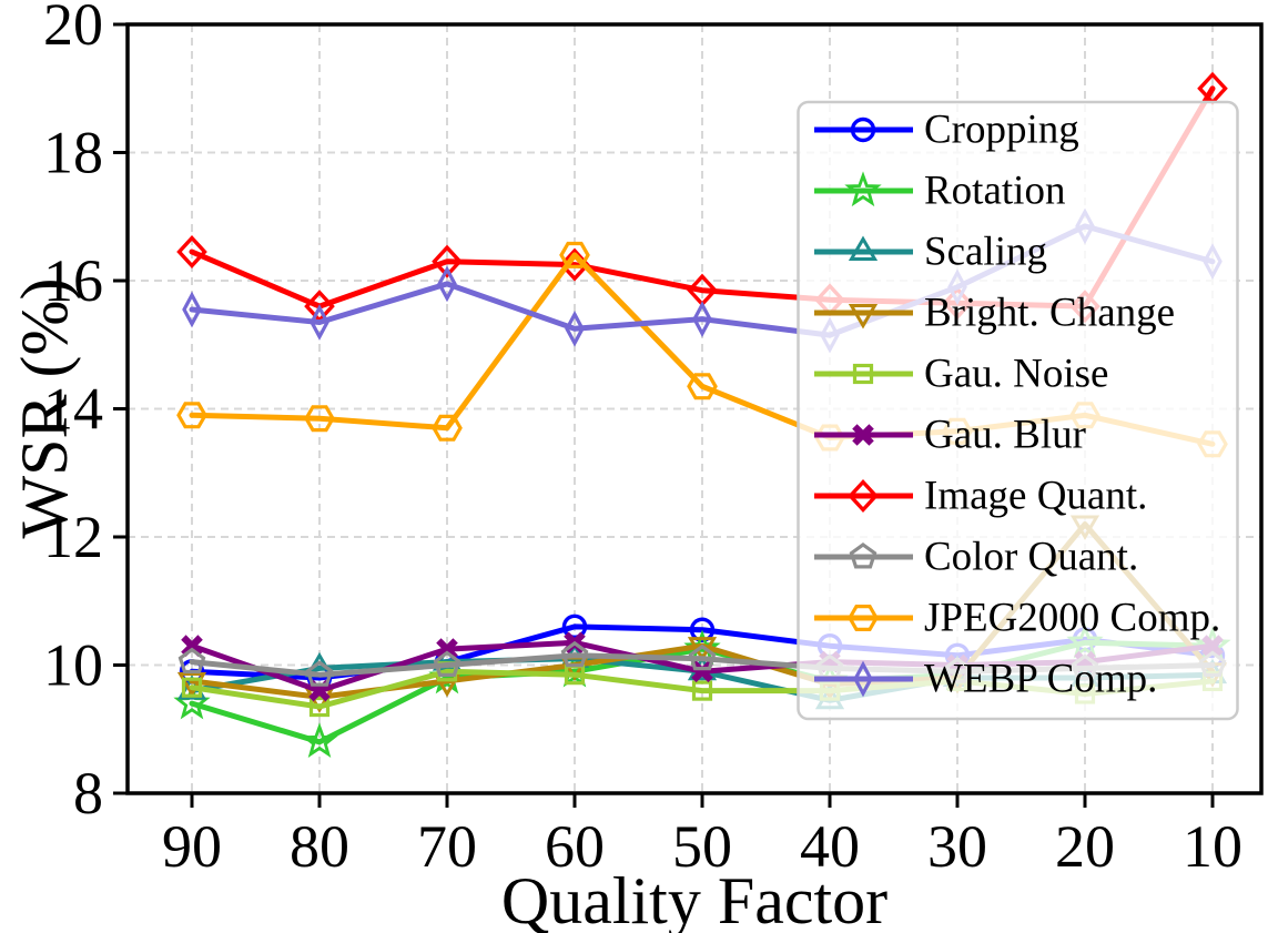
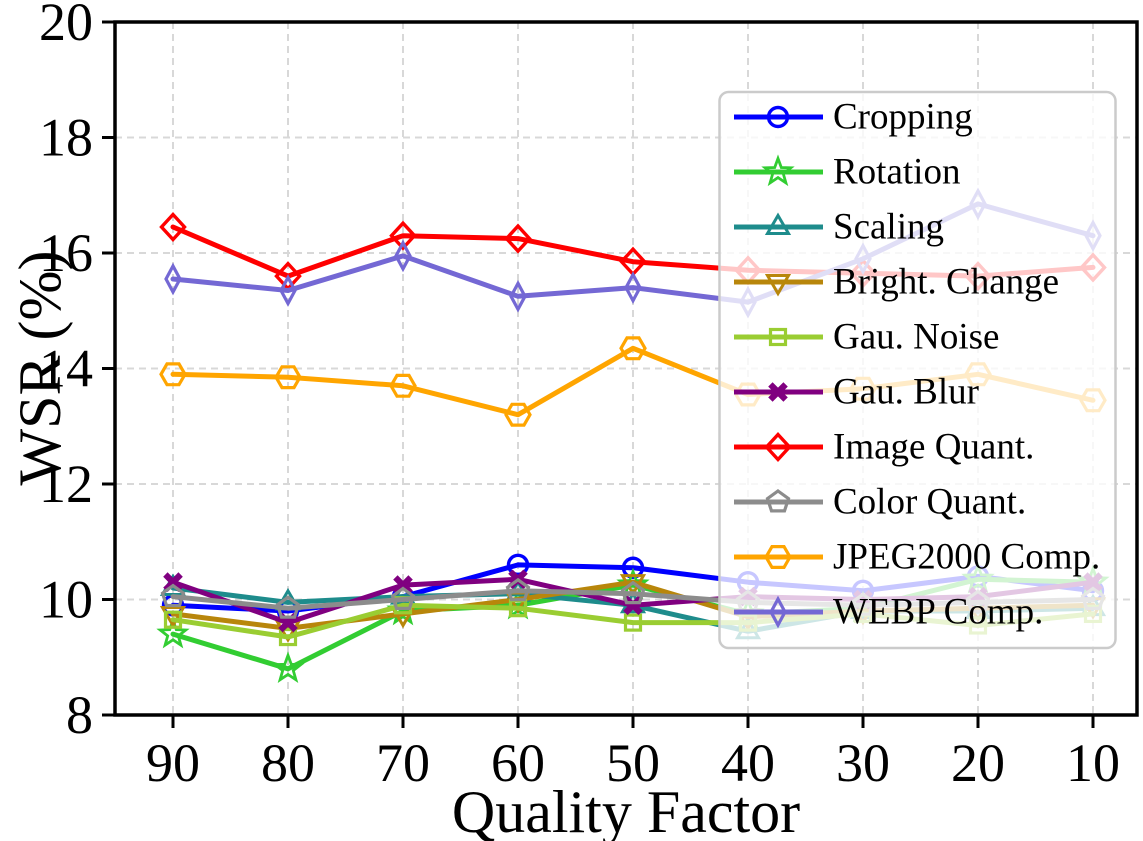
Scaling/90: 9.6 -> 10.2
JPEG2000 Comp./60: 16.4 -> 13.2
Bright. Change/20: 12.2 -> 9.8
Image Quant./10: 19.0 -> 15.8
